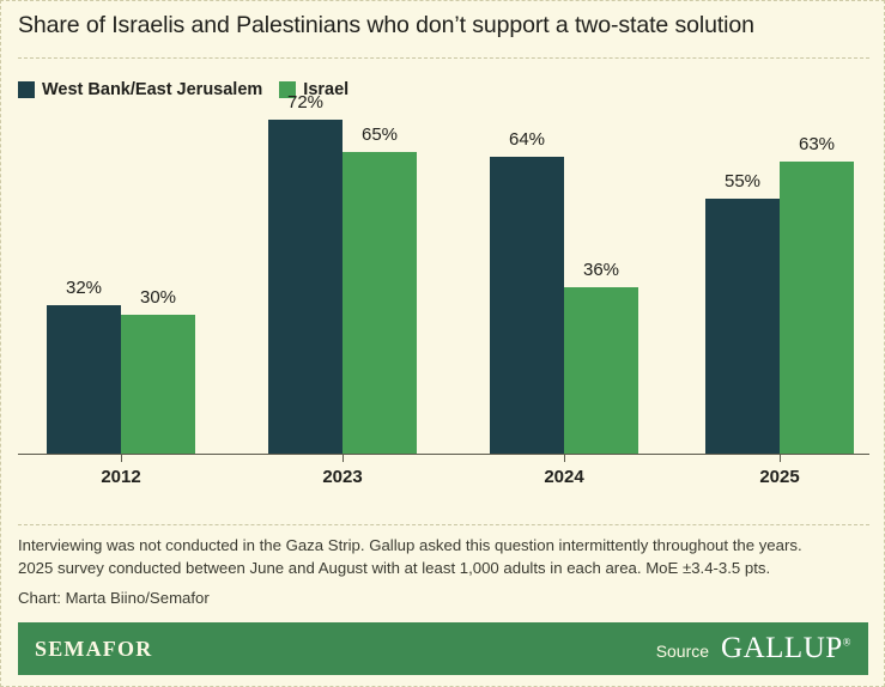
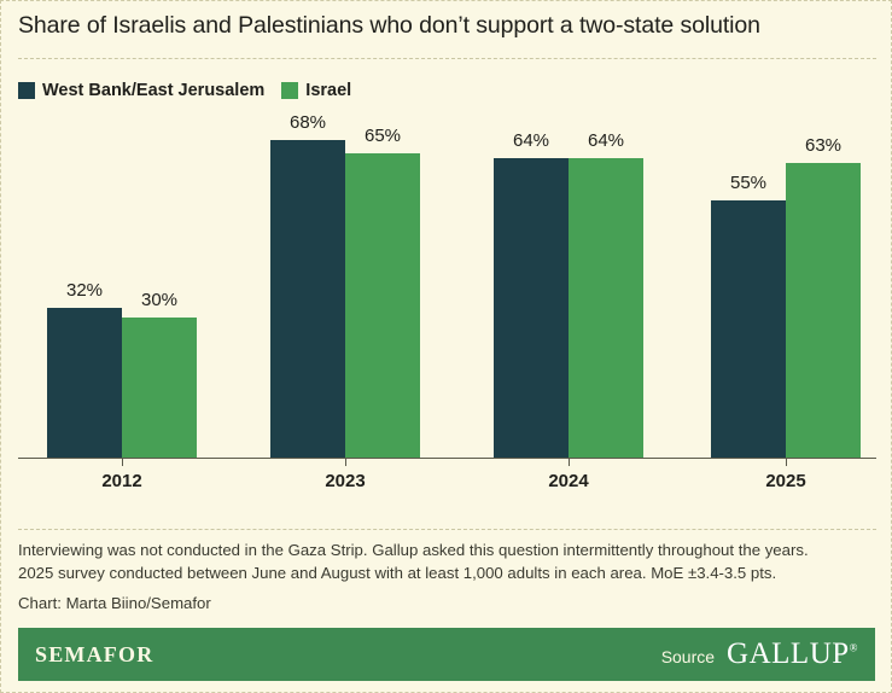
West Bank/East Jerusalem/2023: 72% -> 68%
Israel/2024: 36% -> 64%
